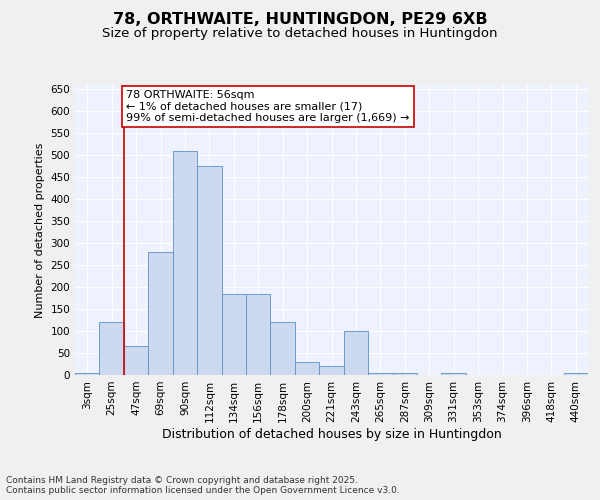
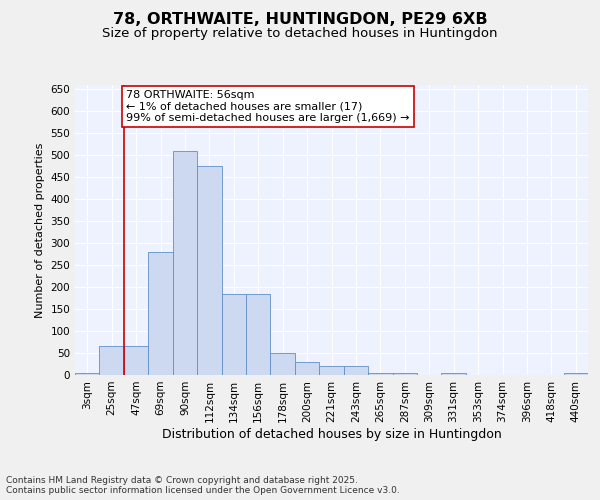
25sqm: 120 -> 65
178sqm: 120 -> 50
243sqm: 100 -> 20
